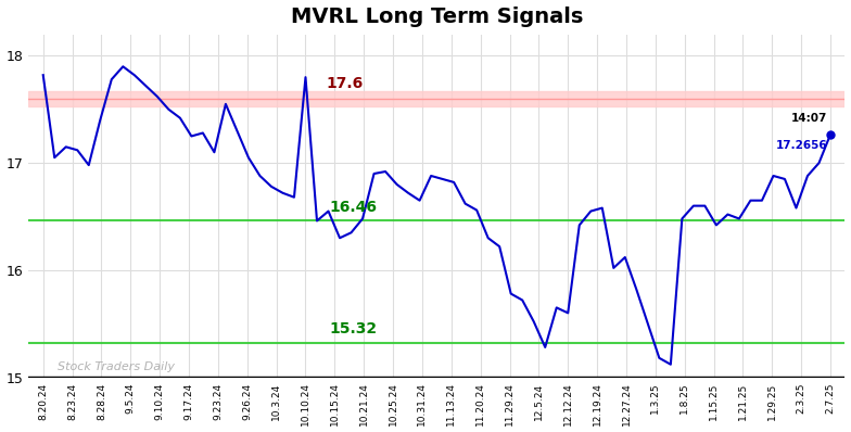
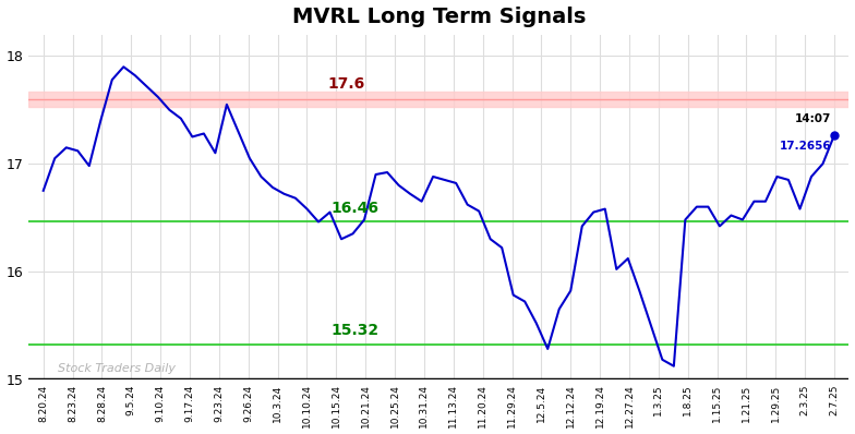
8.20.24: 17.82 -> 16.75
10.10.24: 17.80 -> 16.58
12.12.24: 15.60 -> 15.82
